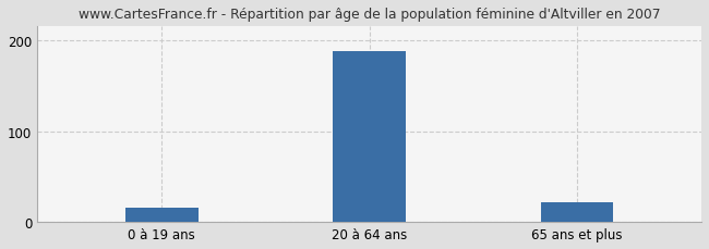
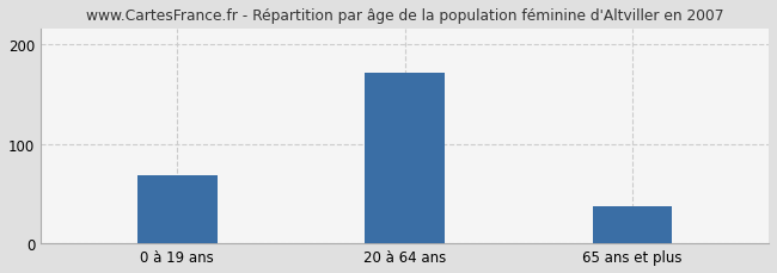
0 à 19 ans: 16 -> 68
20 à 64 ans: 188 -> 171
65 ans et plus: 22 -> 37
